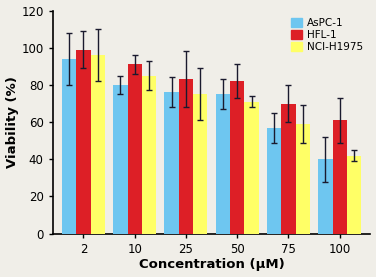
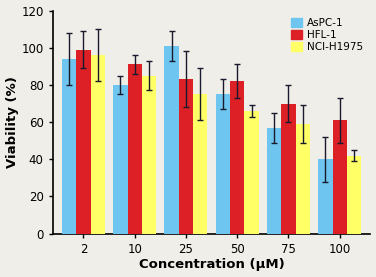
AsPC-1/25: 76 -> 101
NCI-H1975/50: 71 -> 66
